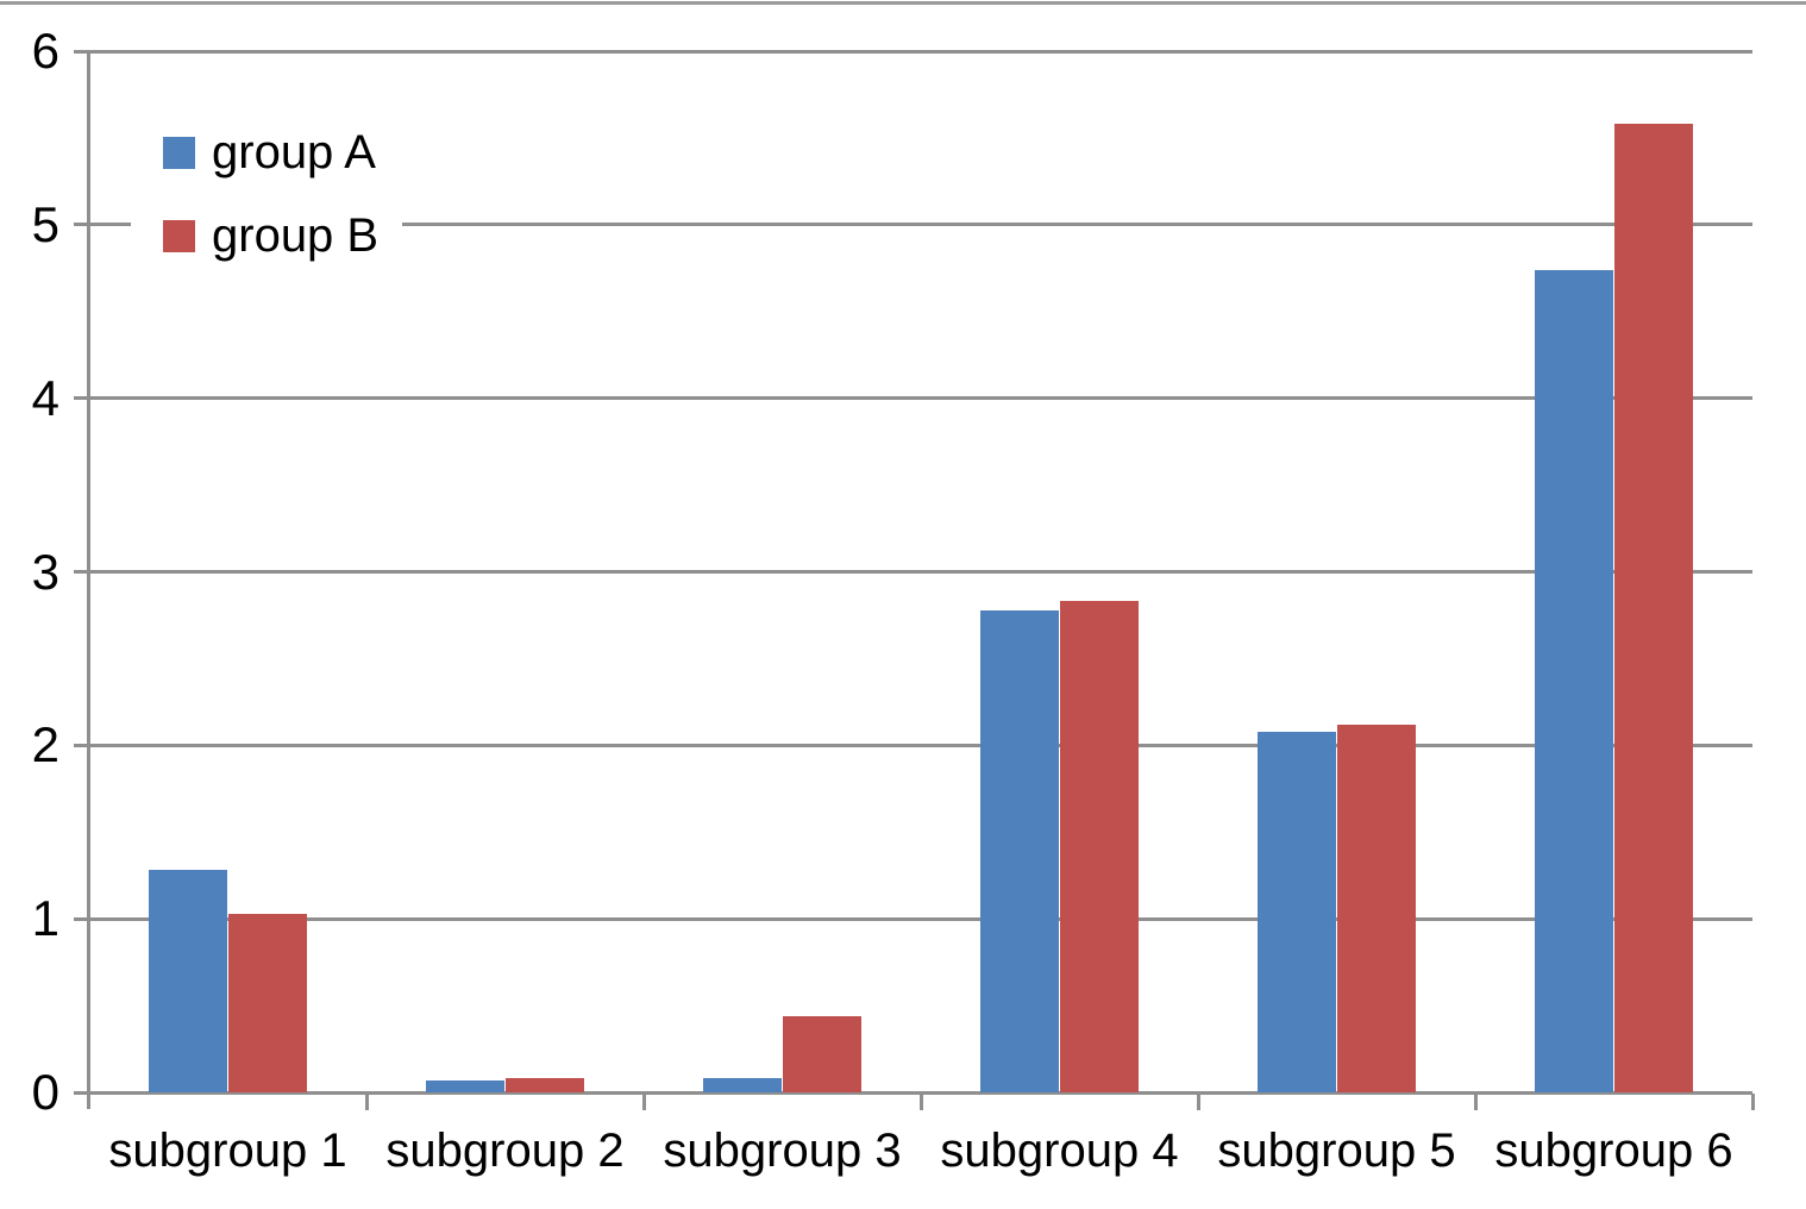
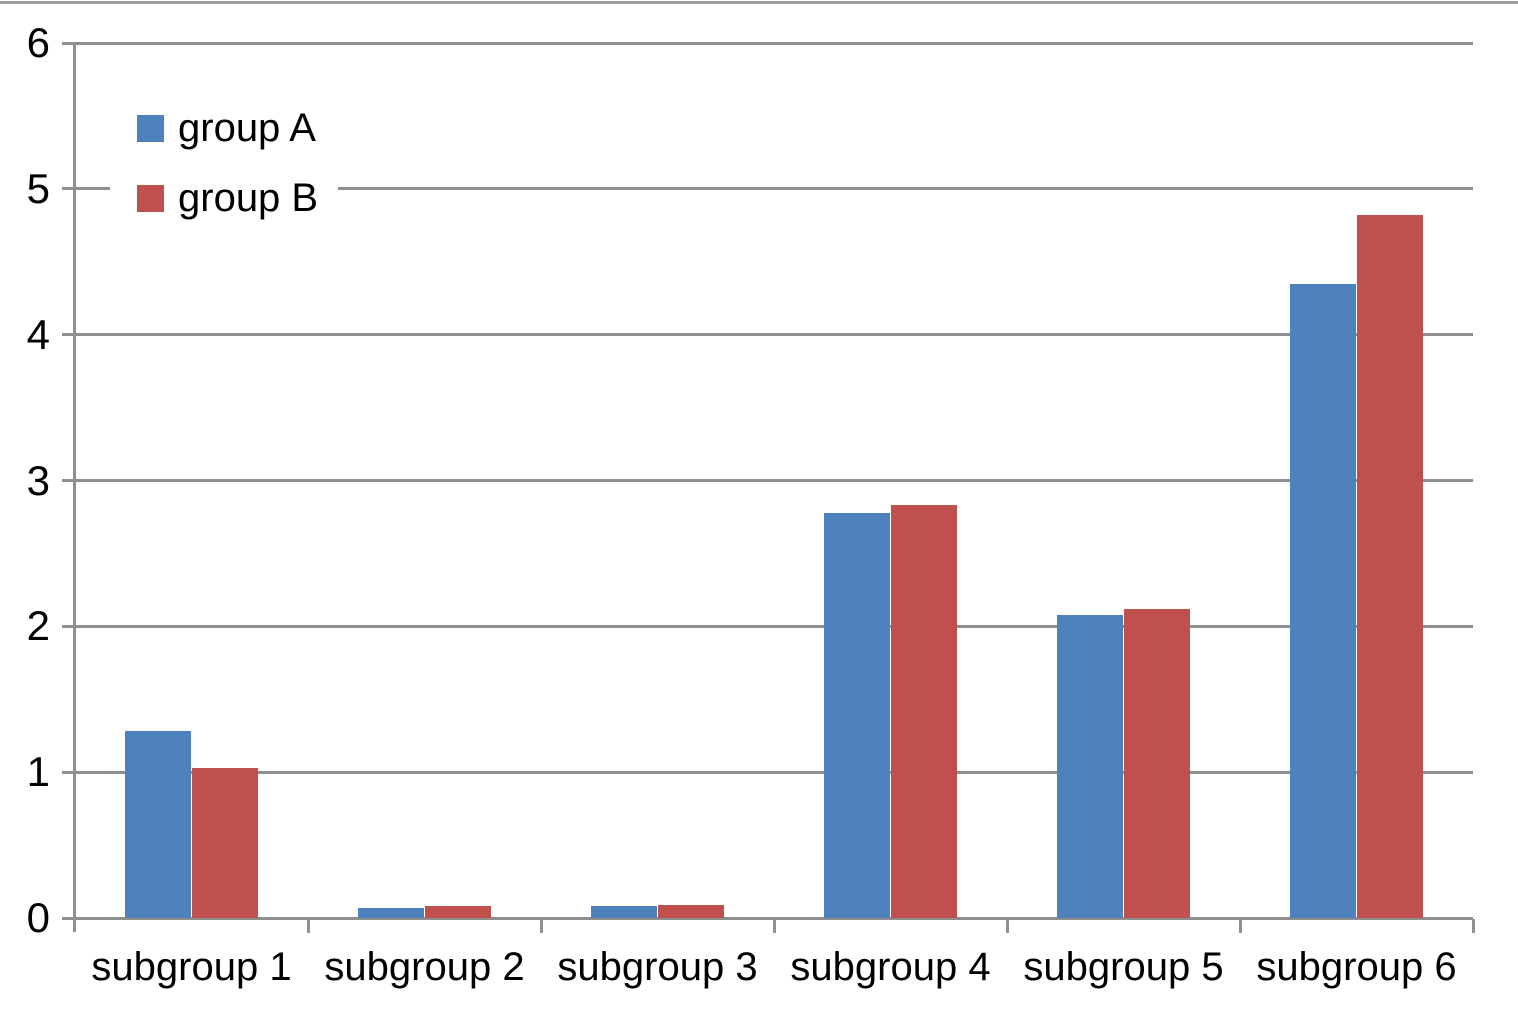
group B/subgroup 3: 0.44 -> 0.09
group A/subgroup 6: 4.74 -> 4.35
group B/subgroup 6: 5.58 -> 4.82
